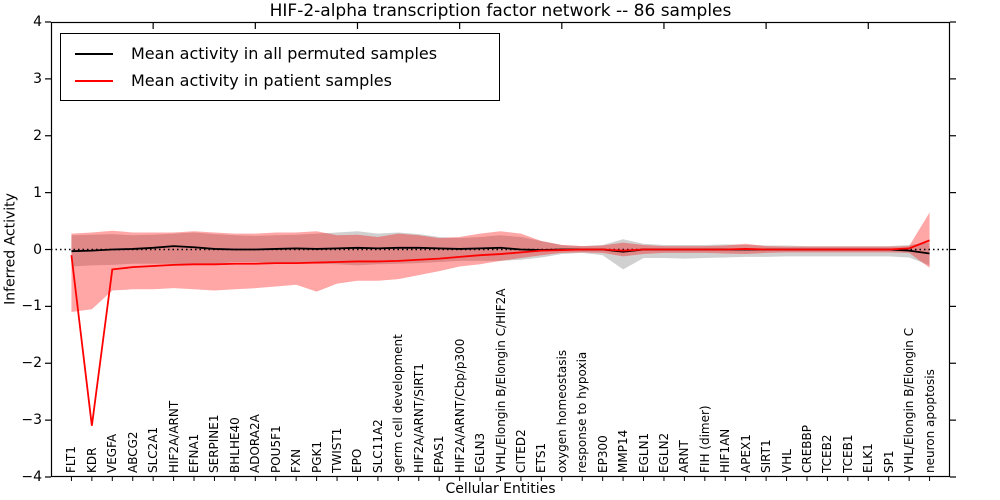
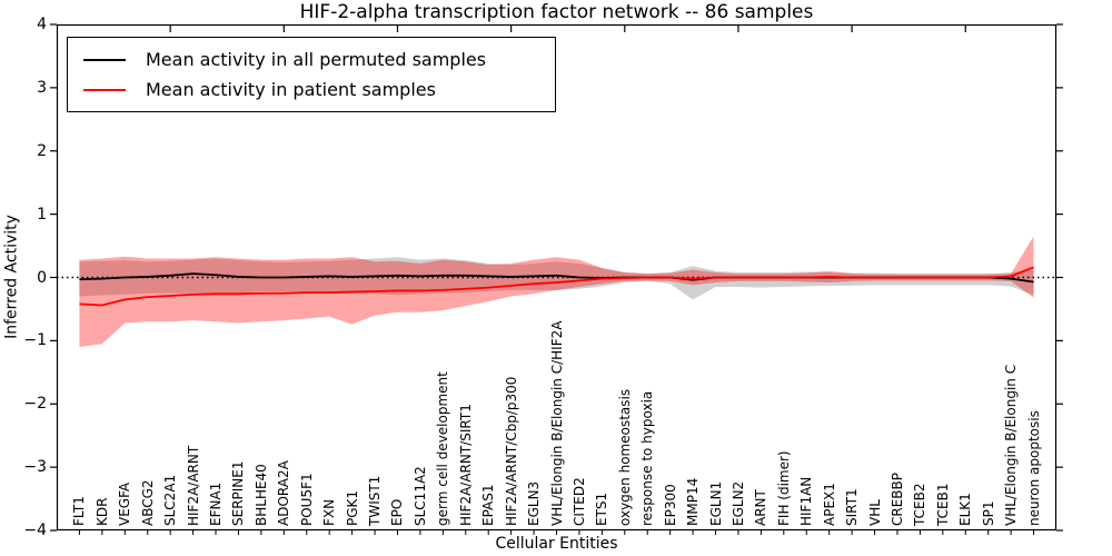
Mean activity in patient samples/FLT1: -0.1 -> -0.4
Mean activity in patient samples/KDR: -3.1 -> -0.4
